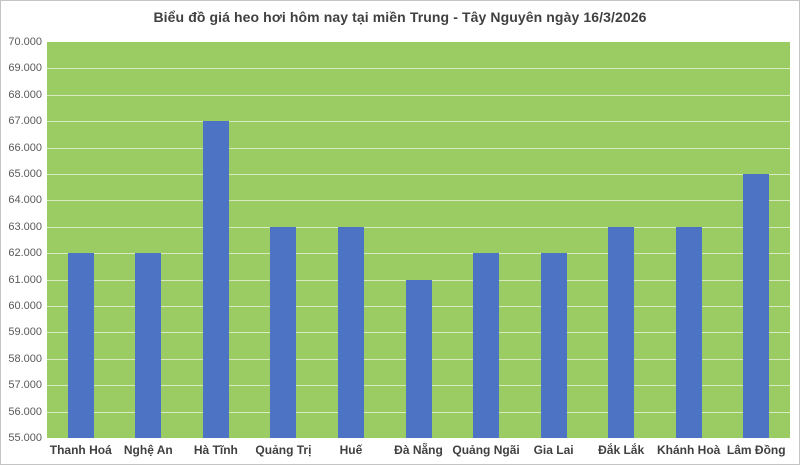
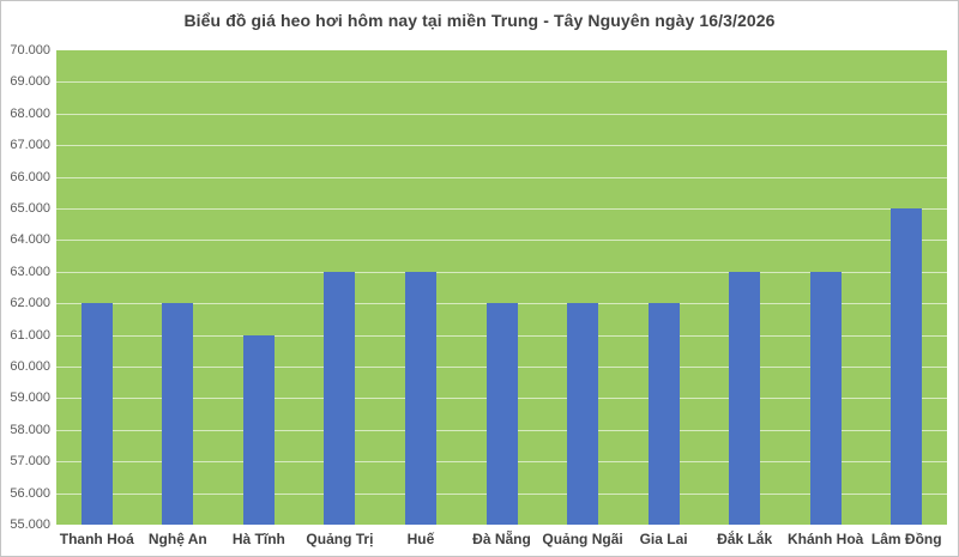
Hà Tĩnh: 67000 -> 61000
Đà Nẵng: 61000 -> 62000
